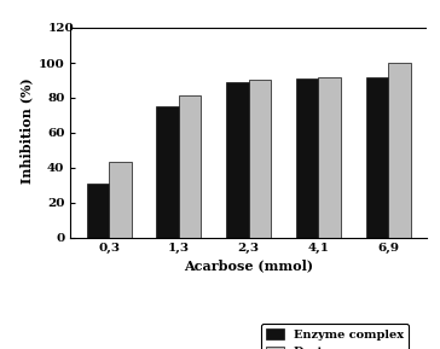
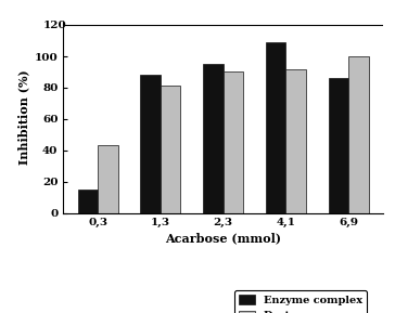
Enzyme complex/0,3: 31 -> 15
Enzyme complex/1,3: 75 -> 88
Enzyme complex/2,3: 89 -> 95
Enzyme complex/4,1: 91 -> 109
Enzyme complex/6,9: 92 -> 86
